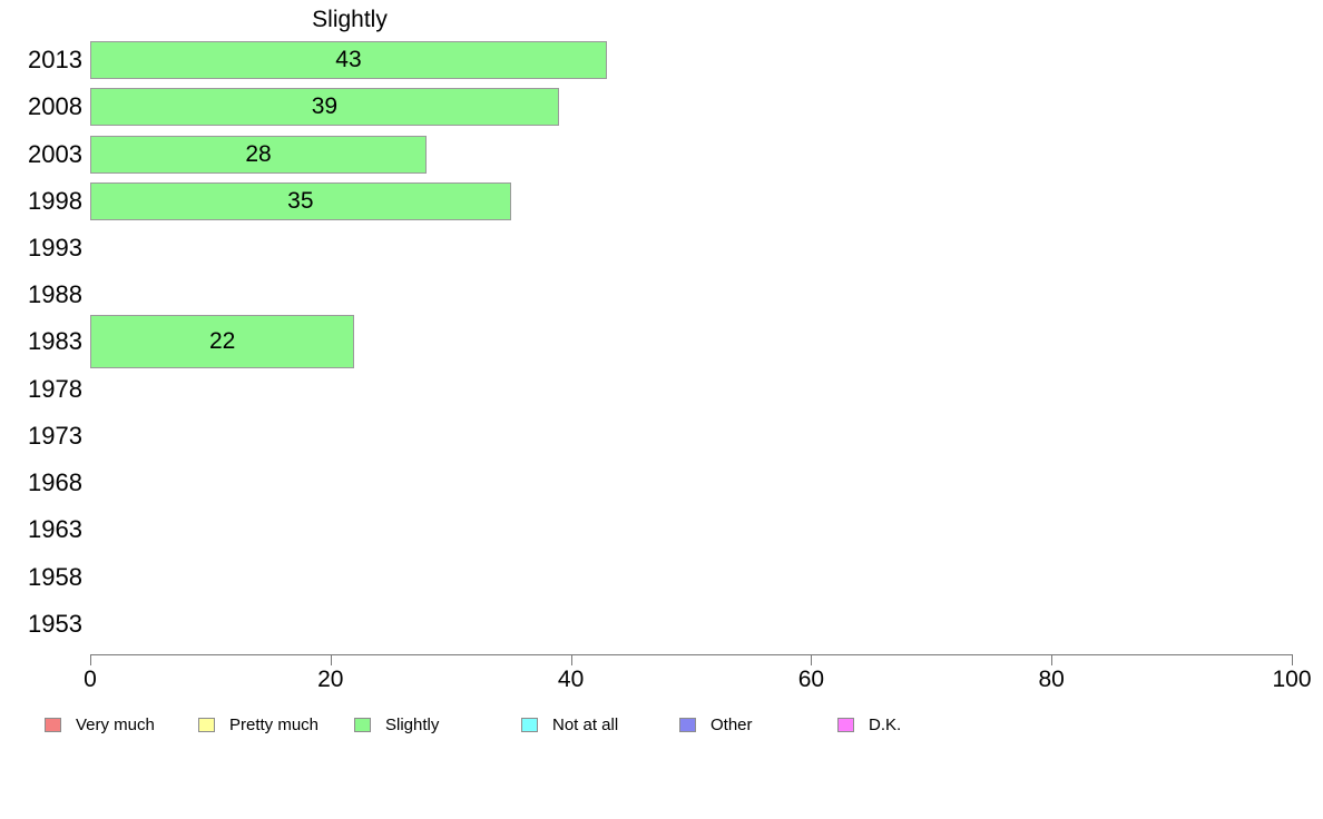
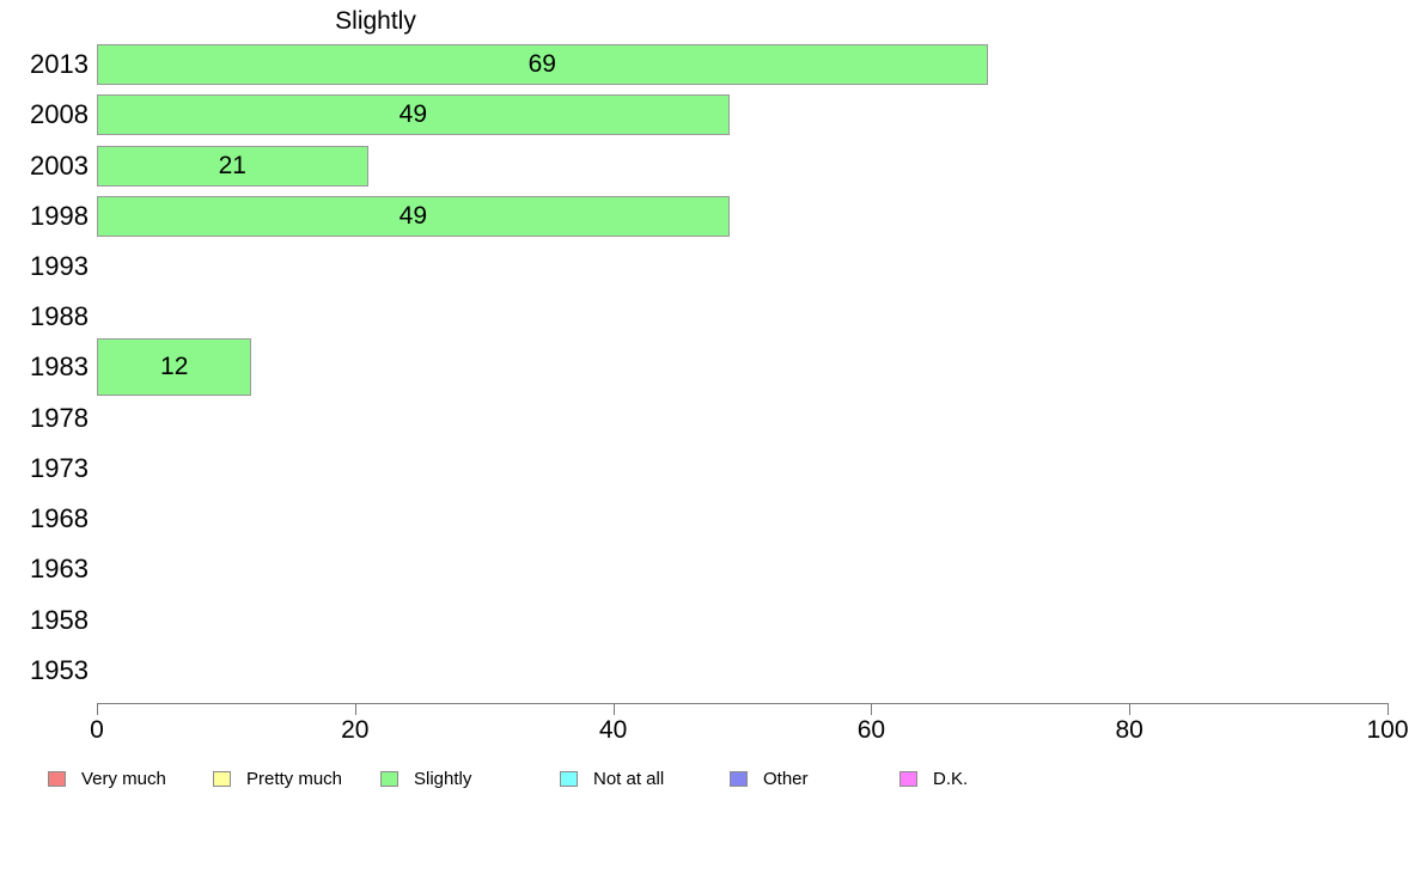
2013: 43 -> 69
2008: 39 -> 49
2003: 28 -> 21
1998: 35 -> 49
1983: 22 -> 12
